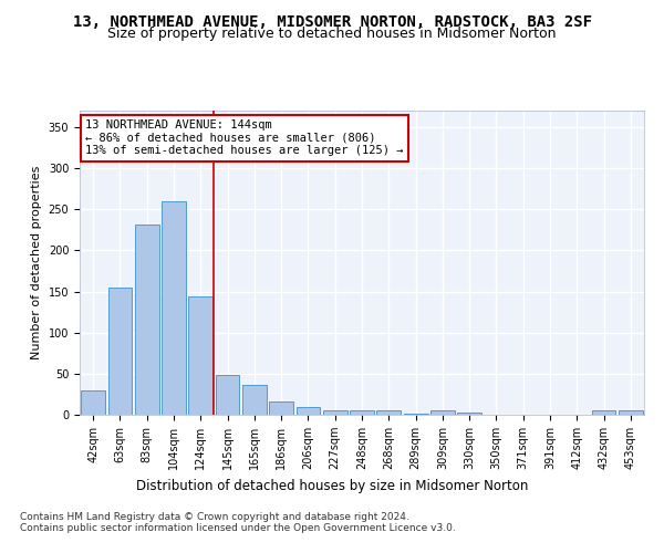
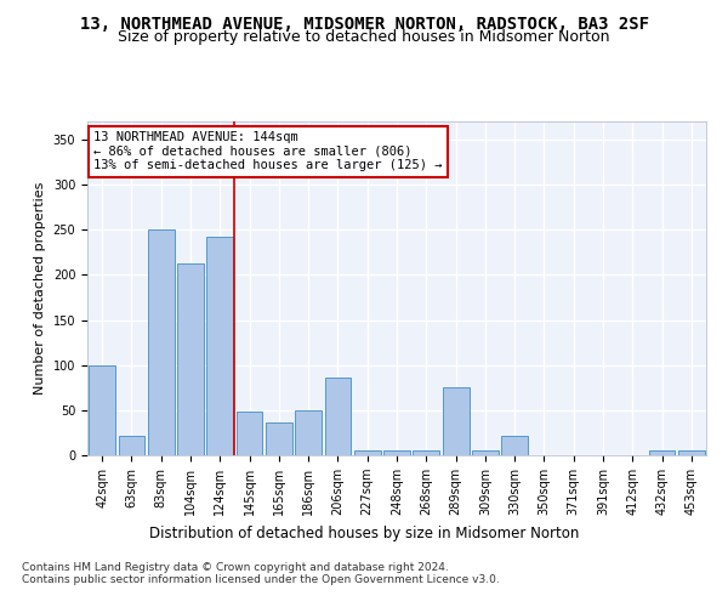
42sqm: 29 -> 100
63sqm: 155 -> 22
83sqm: 232 -> 250
104sqm: 260 -> 212
124sqm: 144 -> 242
186sqm: 16 -> 50
206sqm: 10 -> 86
289sqm: 2 -> 76
330sqm: 3 -> 22
